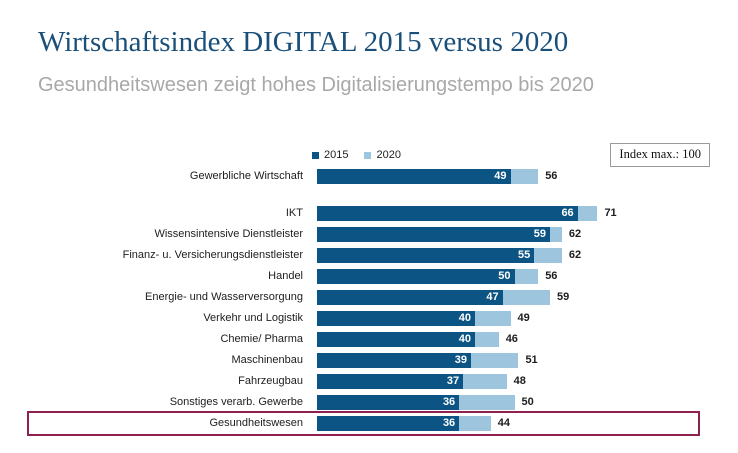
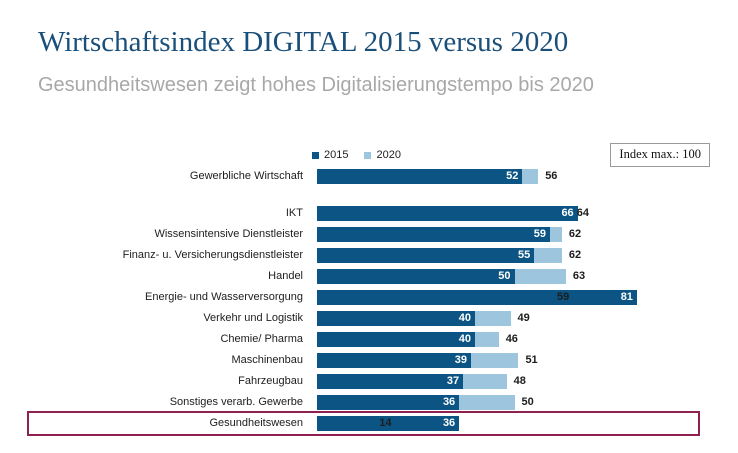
2015/Gewerbliche Wirtschaft: 49 -> 52
2020/IKT: 71 -> 64
2020/Handel: 56 -> 63
2015/Energie- und Wasserversorgung: 47 -> 81
2020/Gesundheitswesen: 44 -> 14
